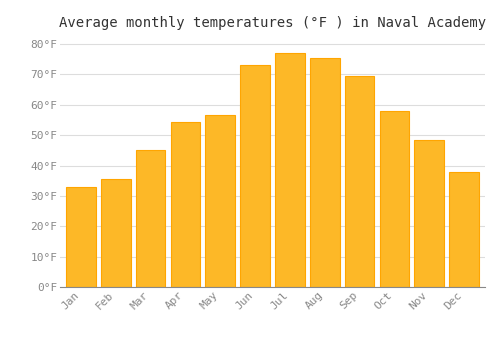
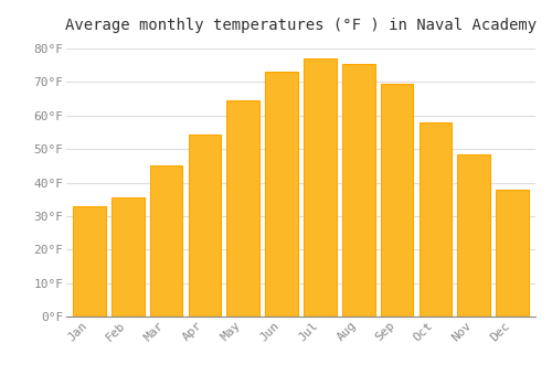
May: 56.5°F -> 64.5°F
